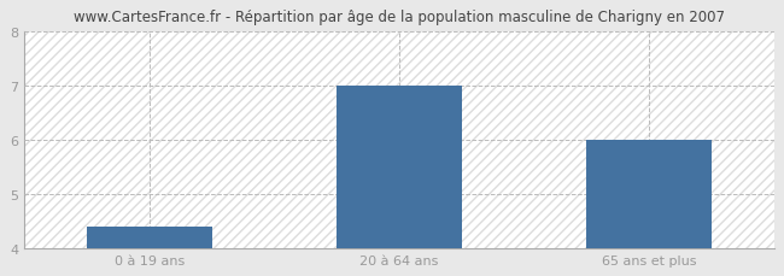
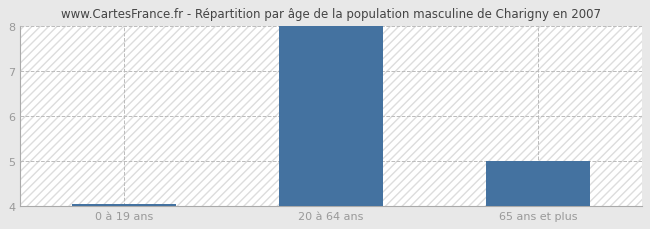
0 à 19 ans: 4.40 -> 4.04
20 à 64 ans: 7.00 -> 8.00
65 ans et plus: 6.00 -> 5.00
